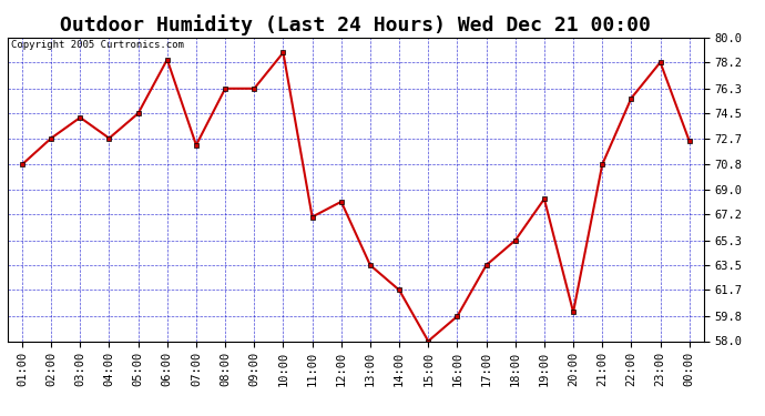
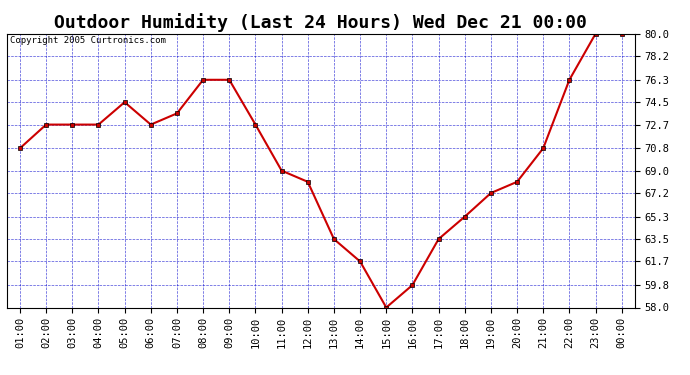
03:00: 74.2 -> 72.7
06:00: 78.4 -> 72.7
07:00: 72.2 -> 73.6
10:00: 78.9 -> 72.7
11:00: 67.0 -> 69.0
19:00: 68.3 -> 67.2
20:00: 60.1 -> 68.1
22:00: 75.6 -> 76.3
23:00: 78.2 -> 80.0
00:00: 72.5 -> 80.0
